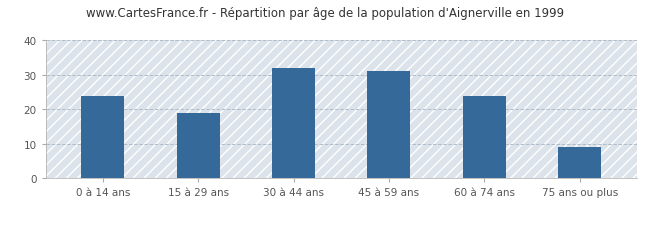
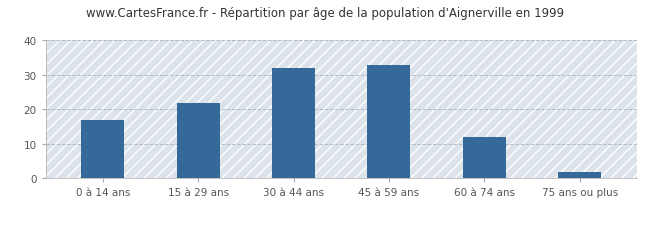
0 à 14 ans: 24 -> 17
15 à 29 ans: 19 -> 22
45 à 59 ans: 31 -> 33
60 à 74 ans: 24 -> 12
75 ans ou plus: 9 -> 2
